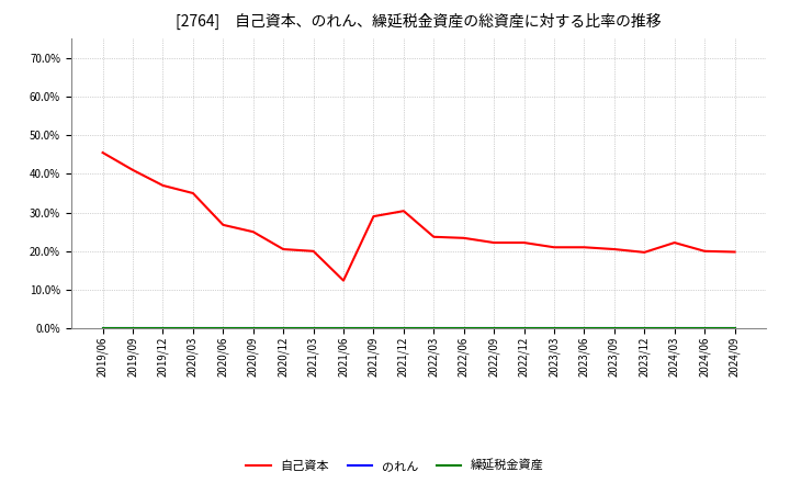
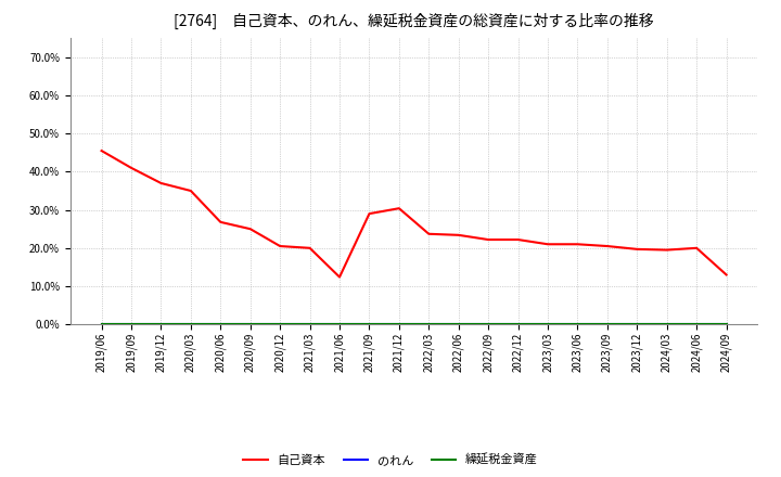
自己資本/2024/03: 22.2% -> 19.5%
自己資本/2024/09: 19.8% -> 13.0%
